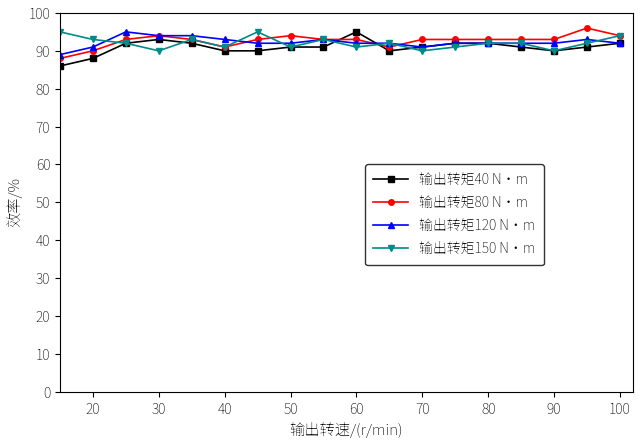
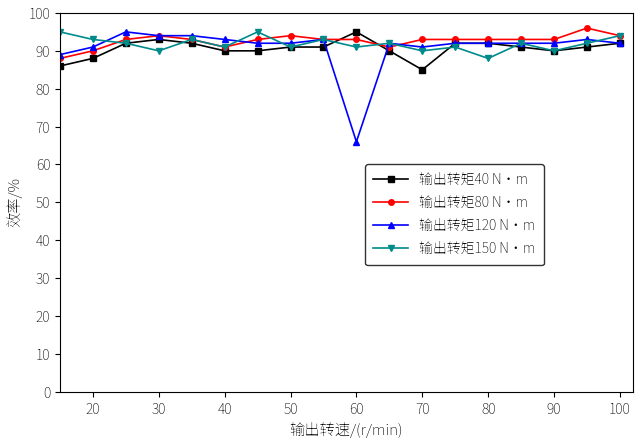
输出转矩120 N·m/60: 92 -> 66
输出转矩40 N·m/70: 91 -> 85
输出转矩150 N·m/80: 92 -> 88
